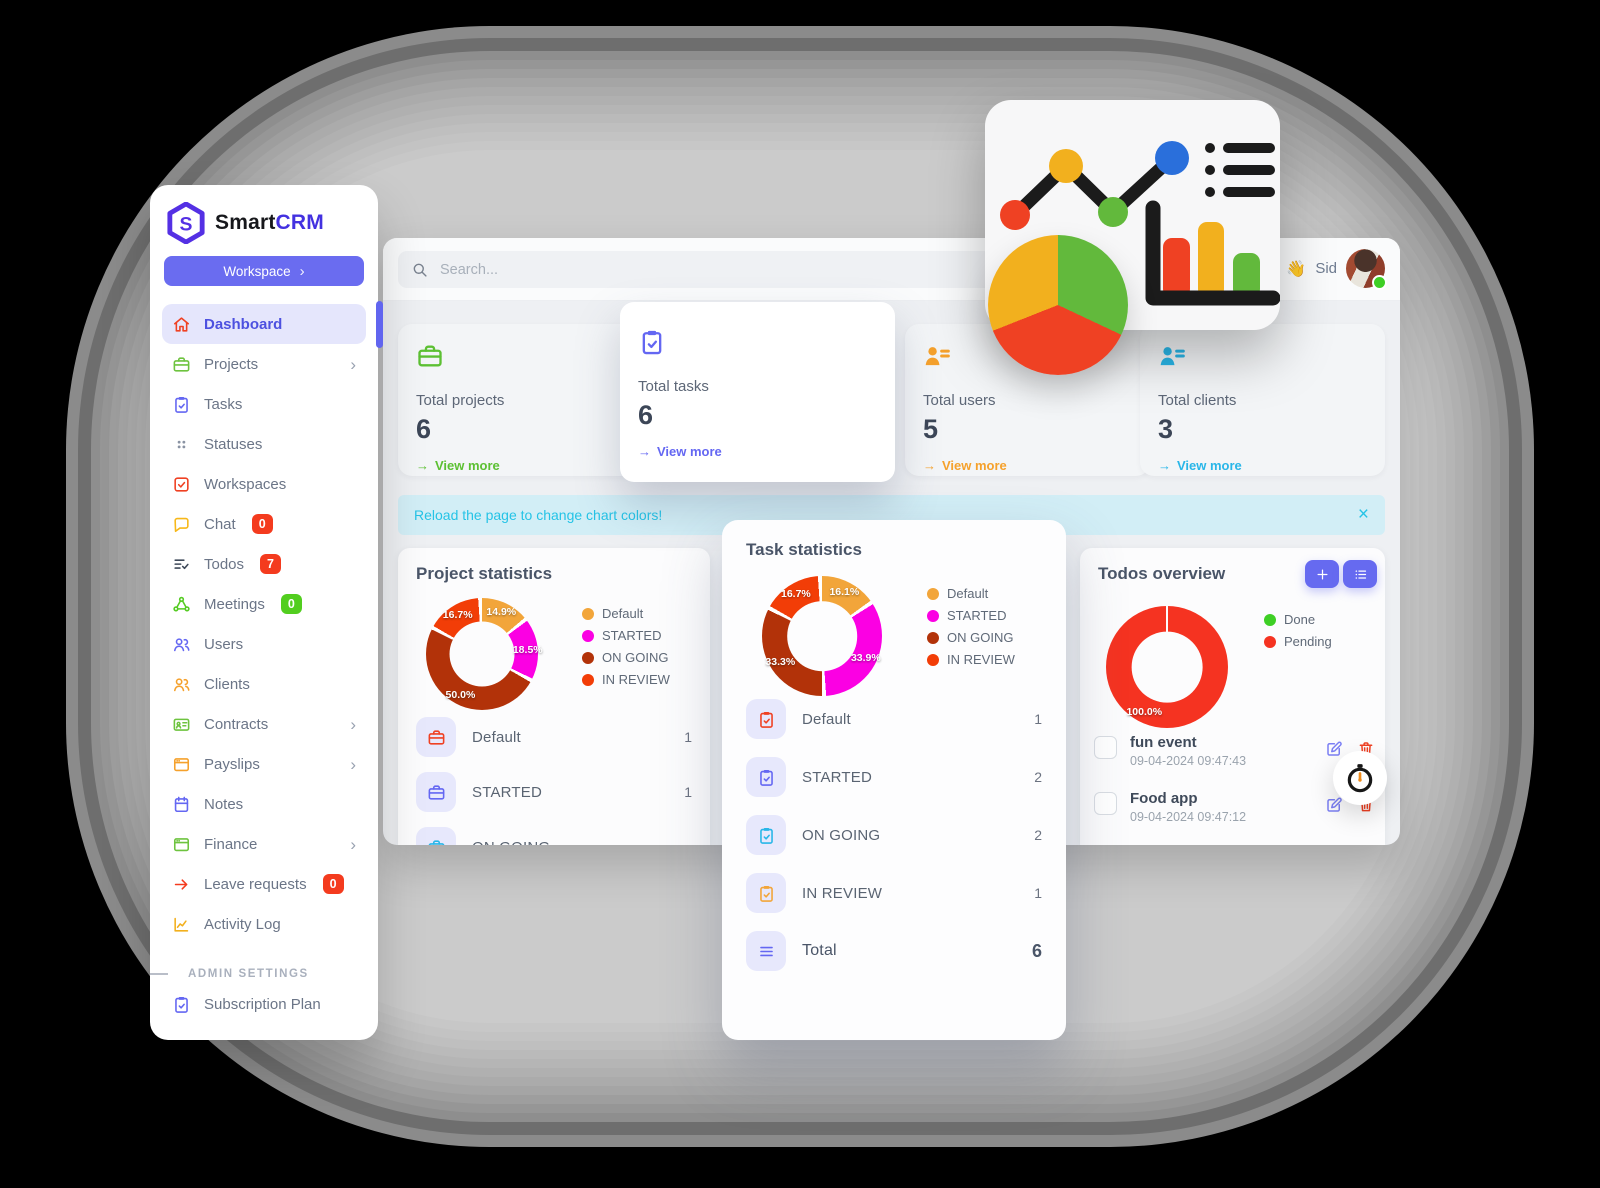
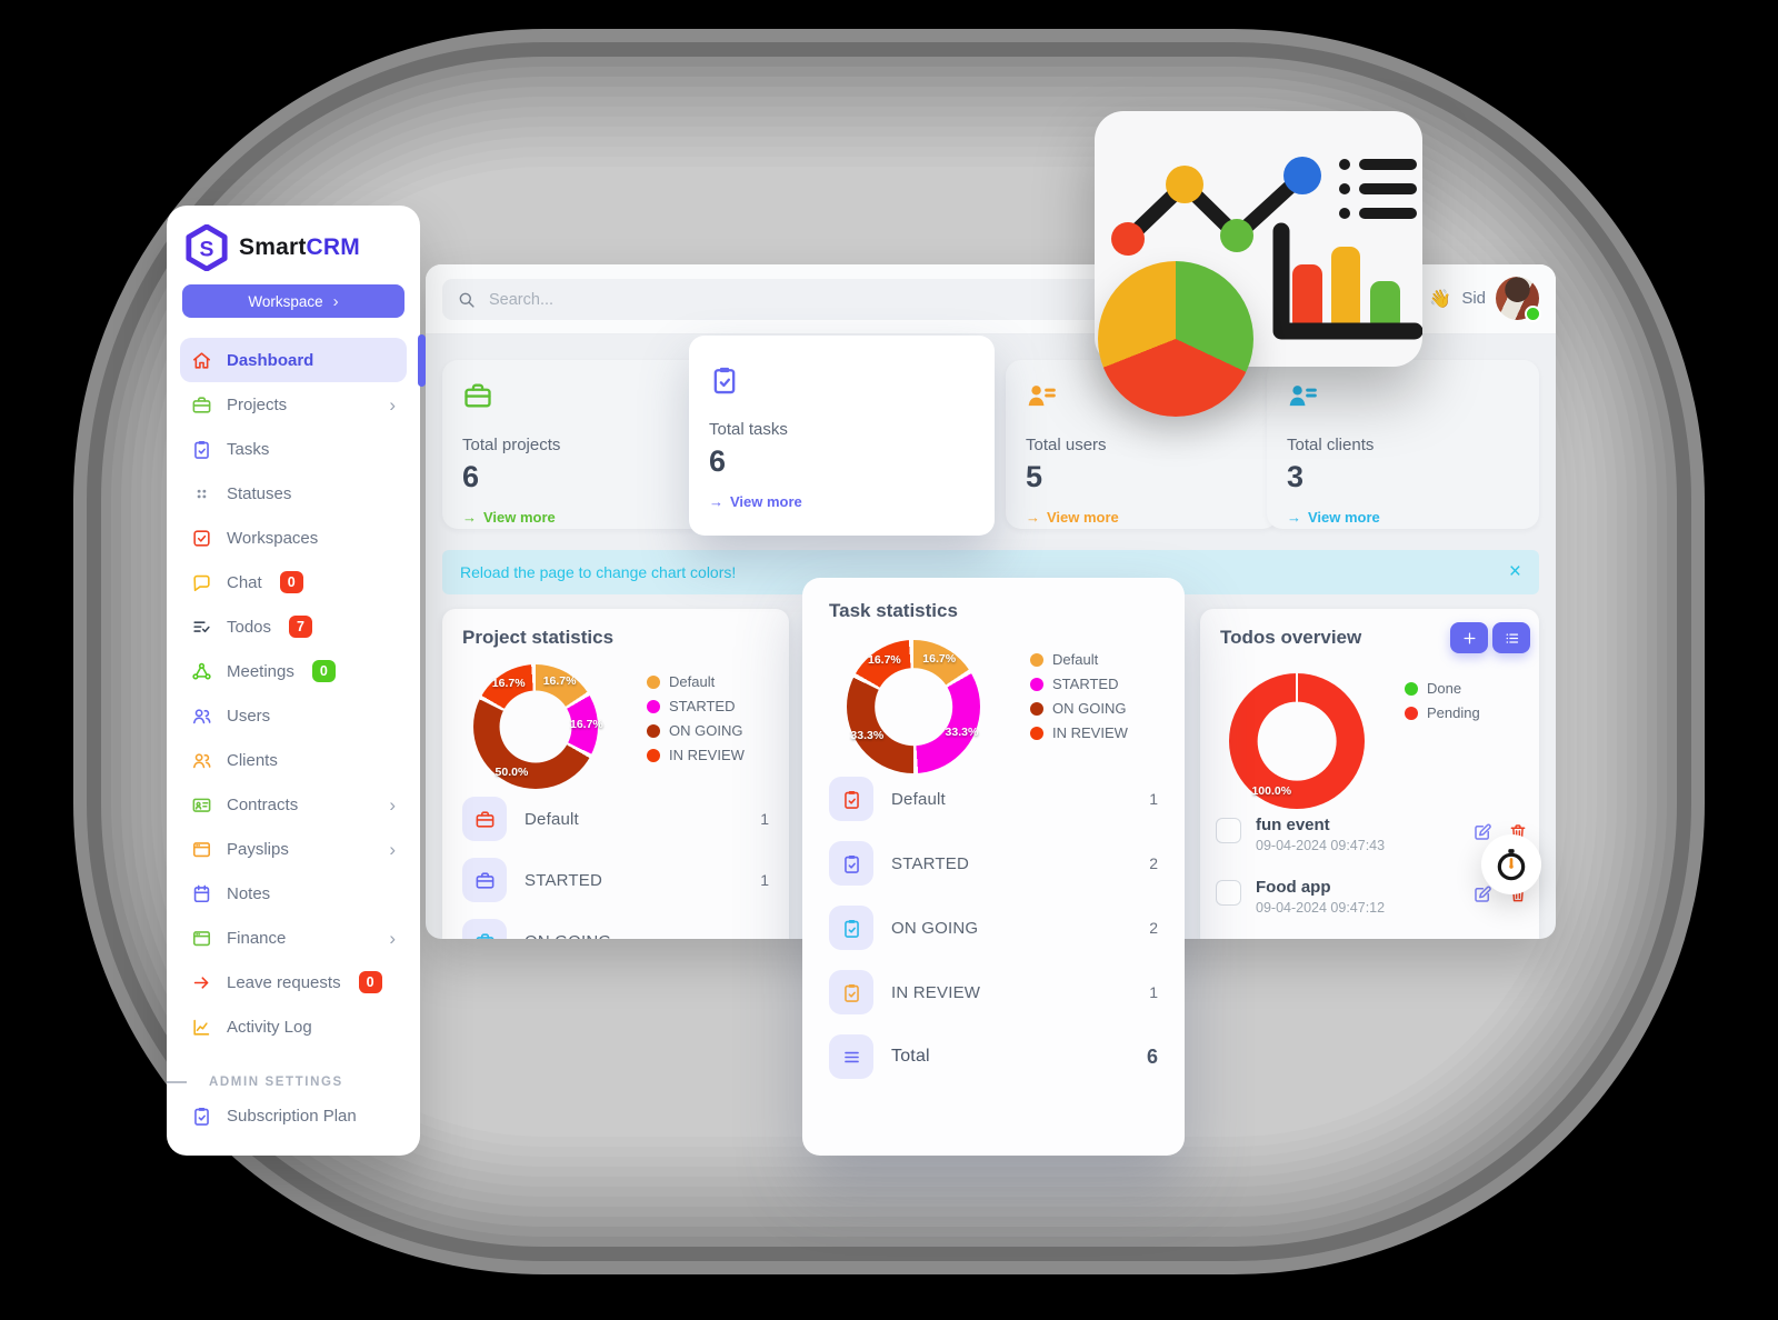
Project statistics/Default: 14.9% -> 16.7%
Project statistics/STARTED: 18.5% -> 16.7%
Task statistics/Default: 16.1% -> 16.7%
Task statistics/STARTED: 33.9% -> 33.3%
